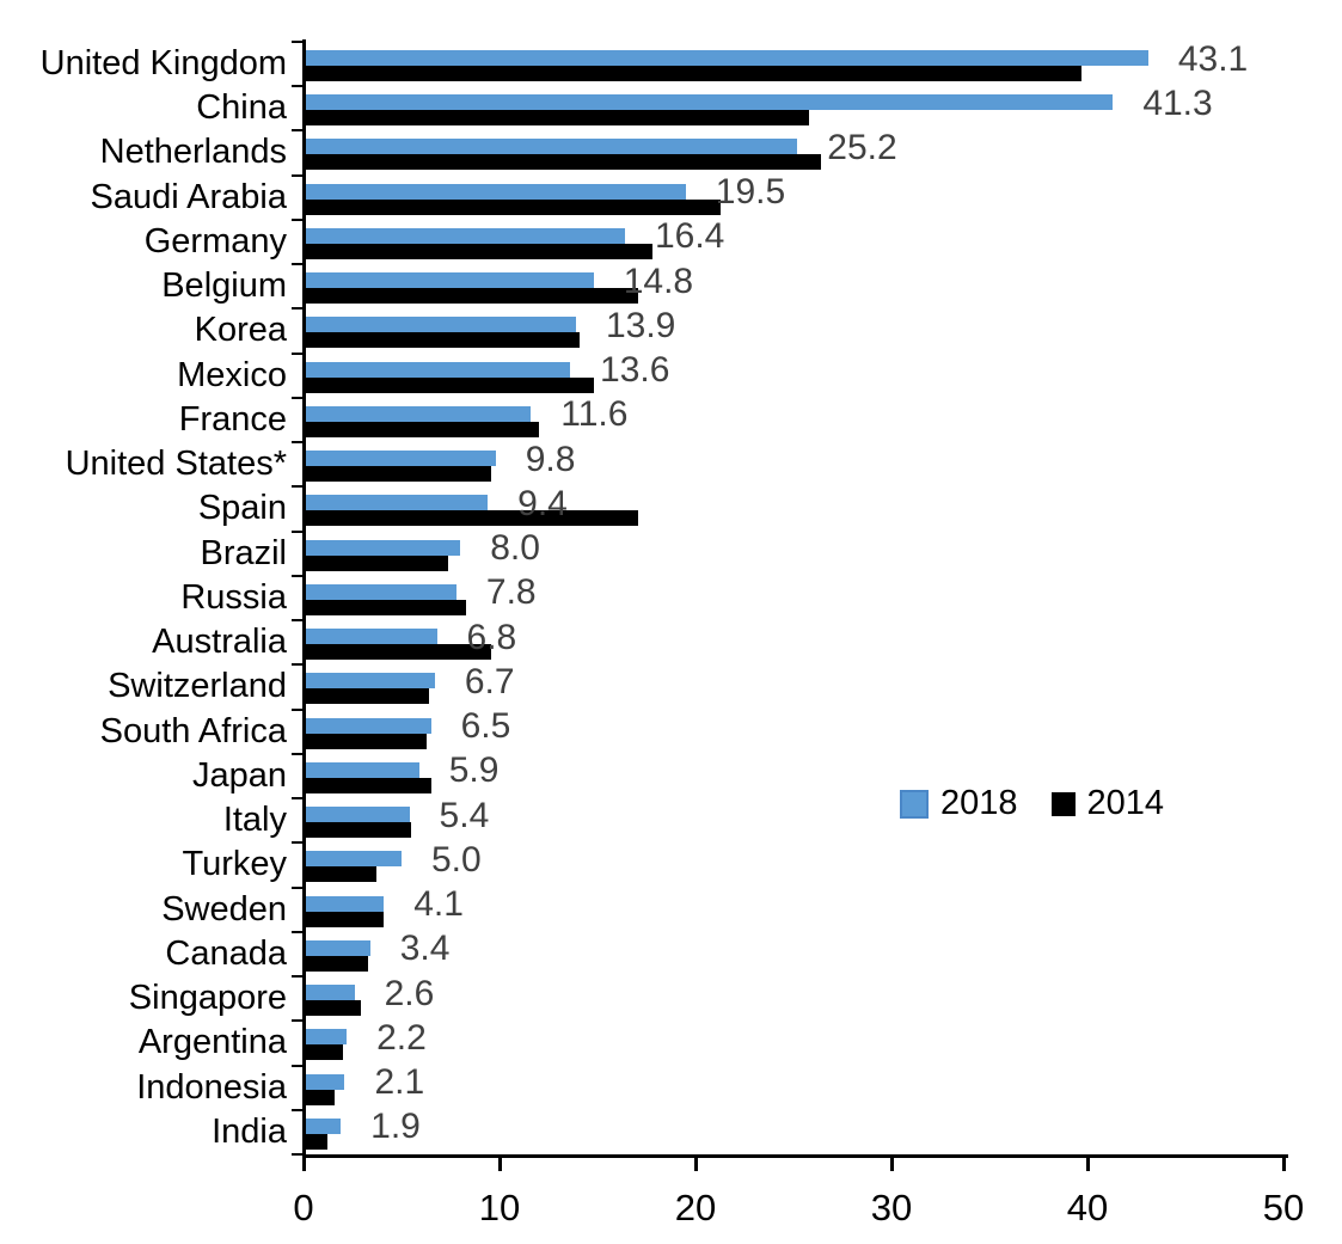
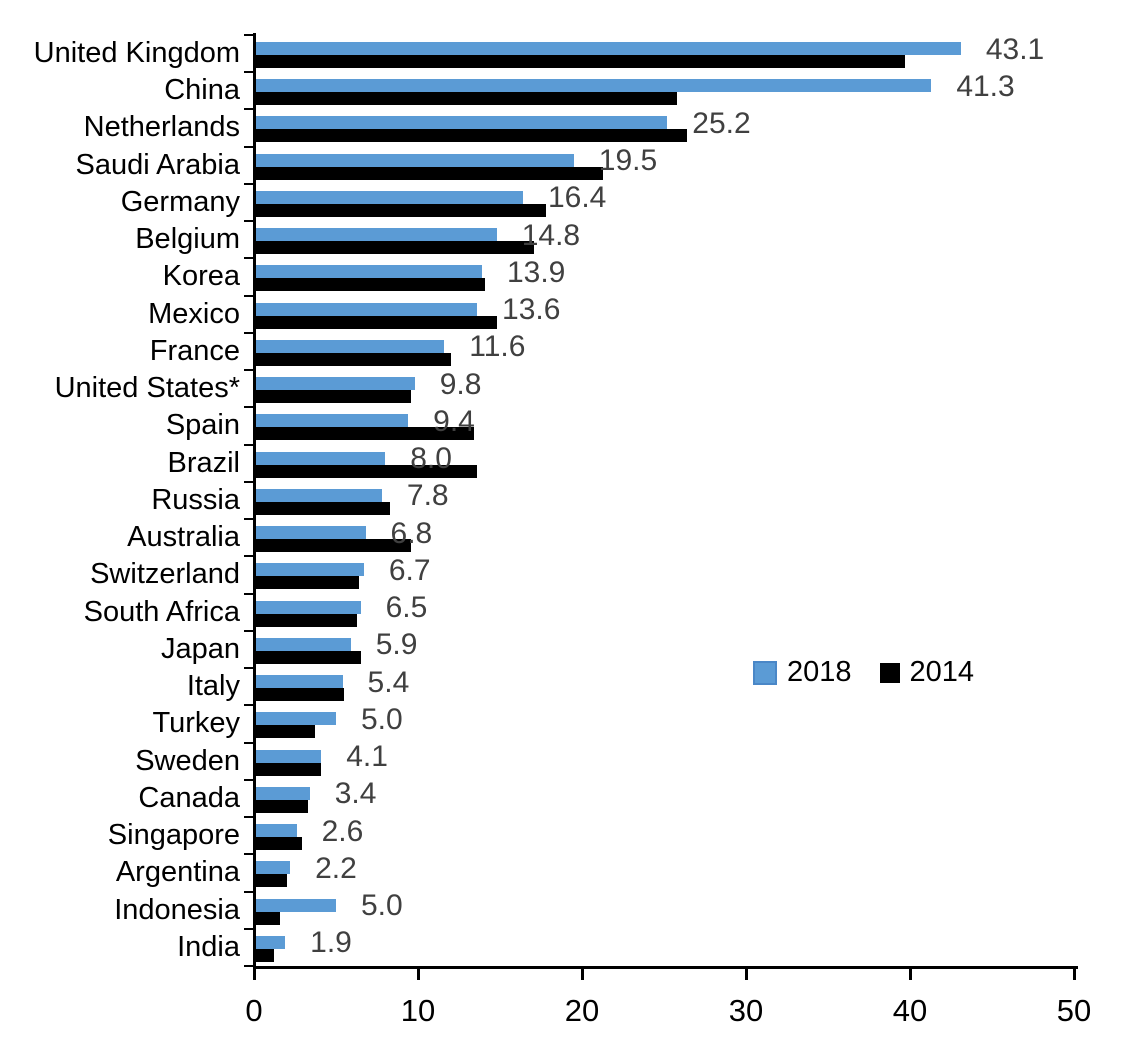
2014/Spain: 17.1 -> 13.4
2014/Brazil: 7.4 -> 13.6
2018/Indonesia: 2.1 -> 5.0
